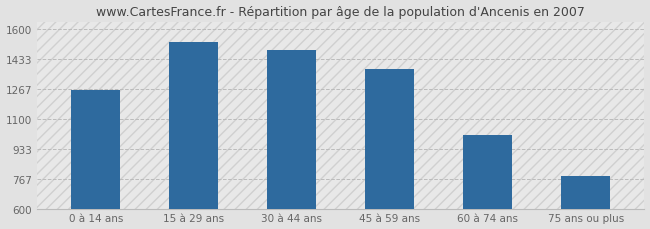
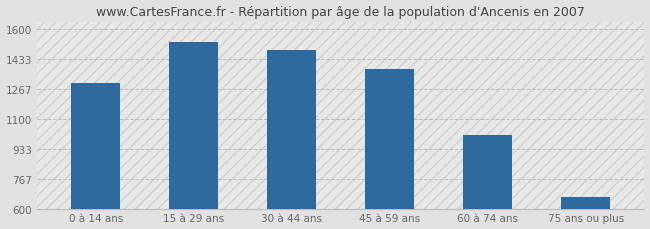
0 à 14 ans: 1260 -> 1300
75 ans ou plus: 780 -> 660
